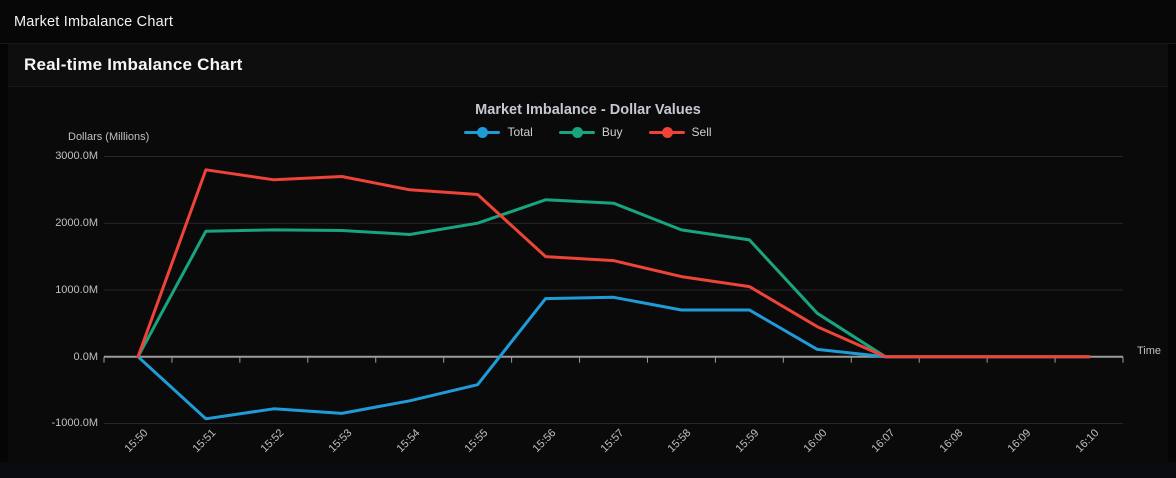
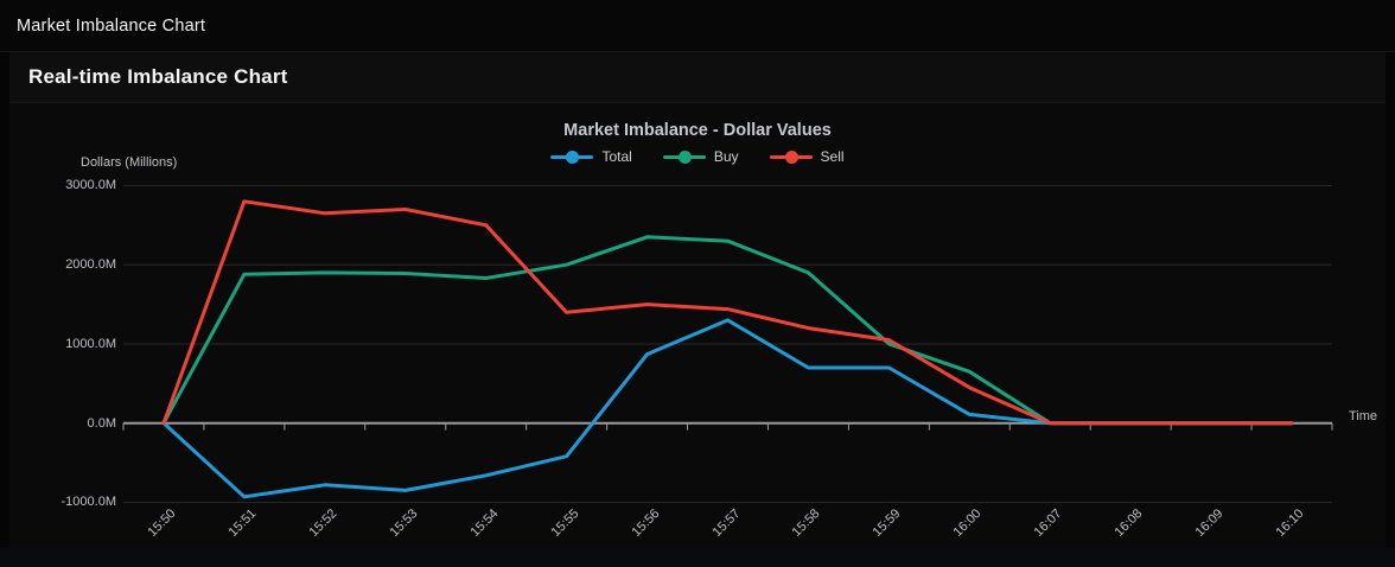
Sell/15:55: 2400M -> 1400M
Total/15:57: 900M -> 1300M
Buy/15:59: 1800M -> 1000M
